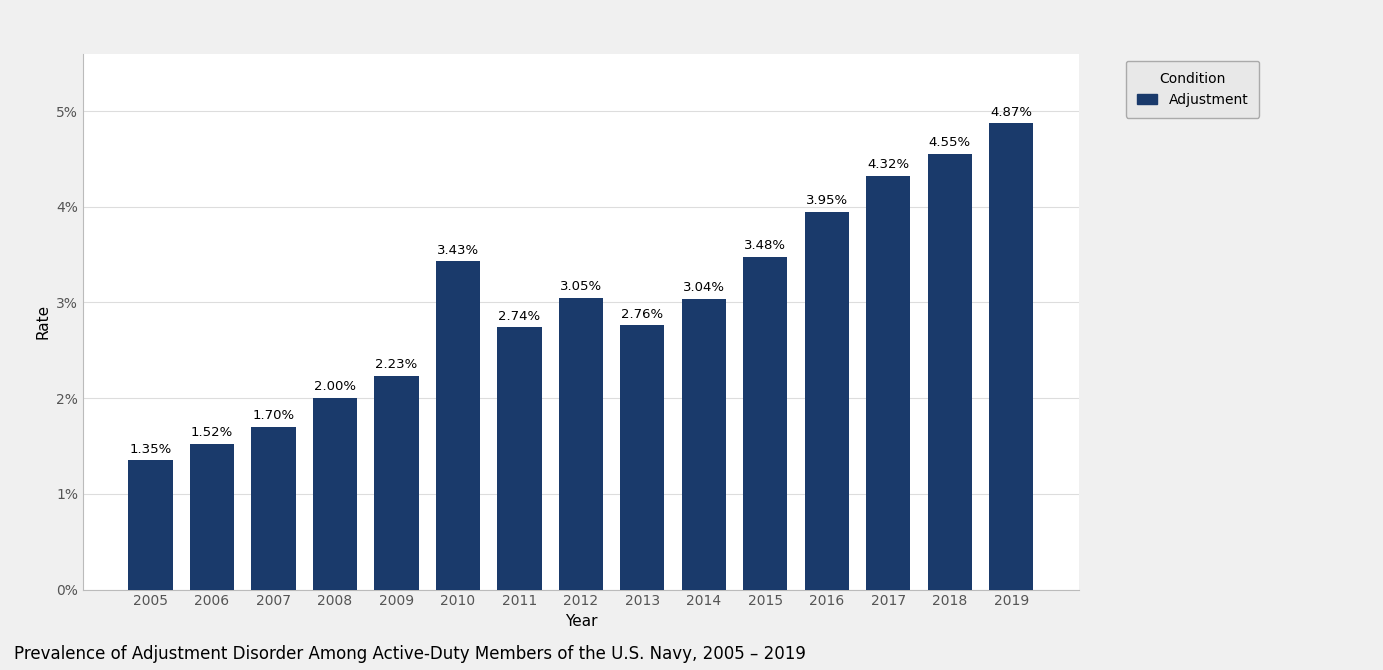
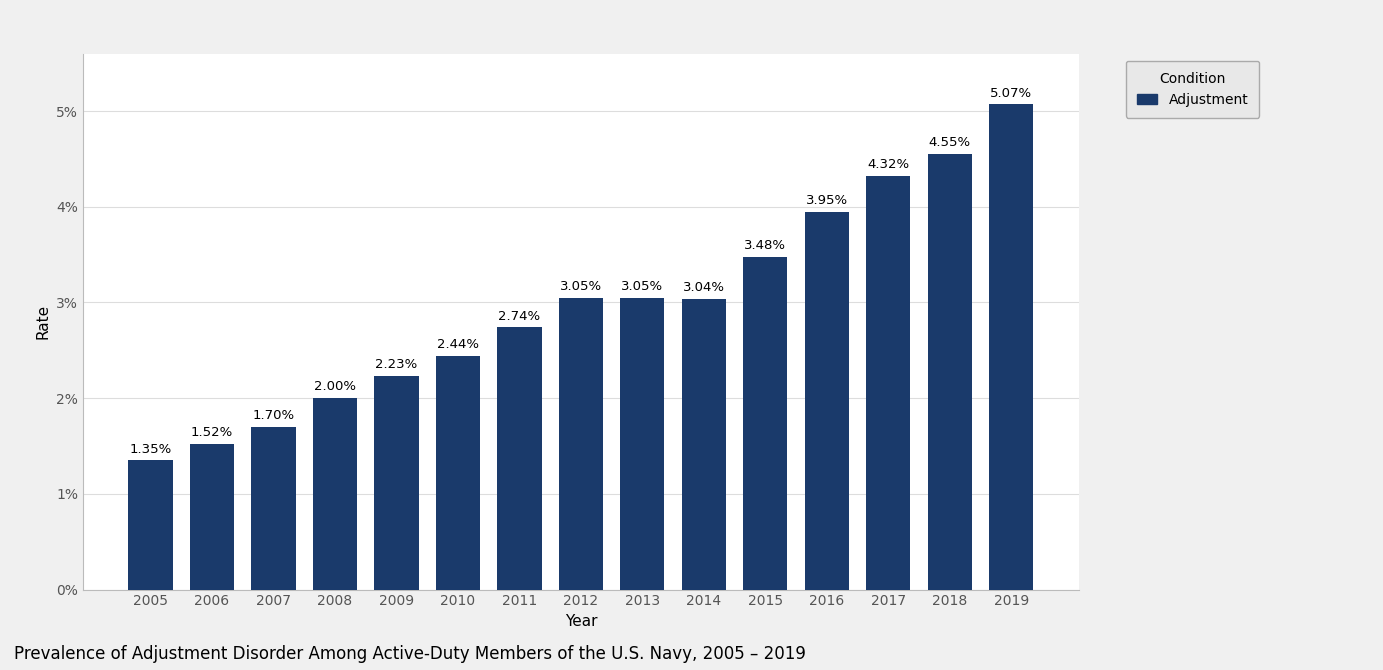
2010: 3.43% -> 2.44%
2013: 2.76% -> 3.05%
2019: 4.87% -> 5.07%
